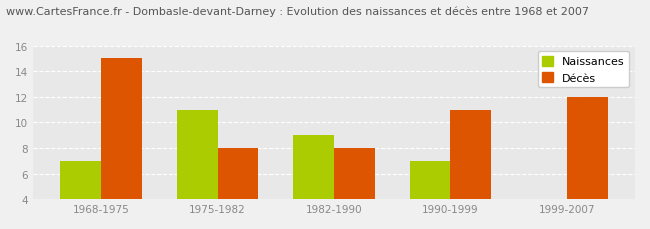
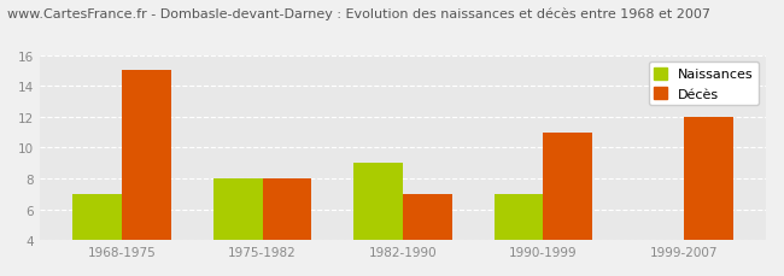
Naissances/1975-1982: 11 -> 8
Décès/1982-1990: 8 -> 7
